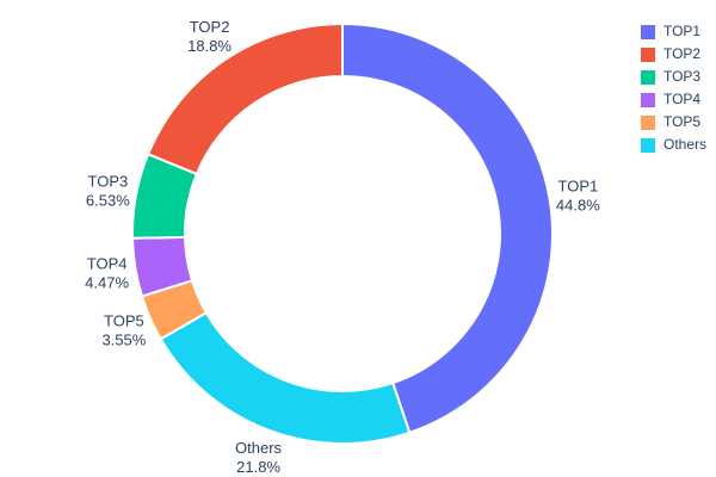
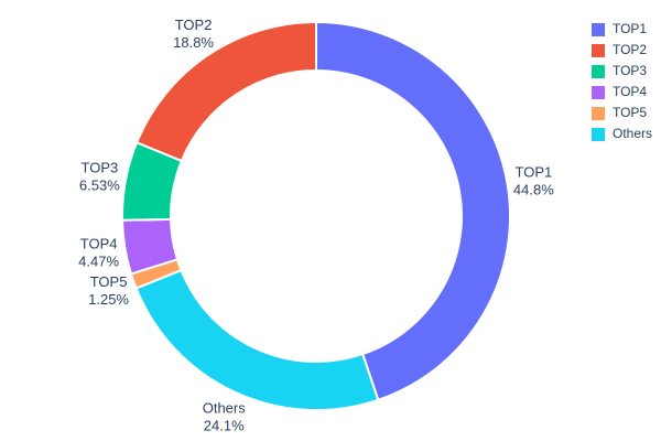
TOP5: 3.55% -> 1.25%
Others: 21.8% -> 24.1%
